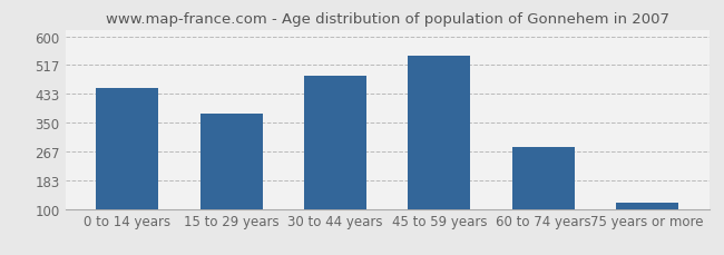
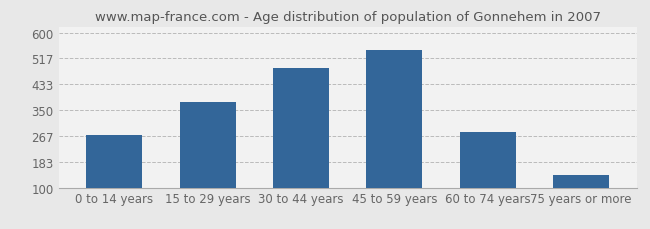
0 to 14 years: 450 -> 270
75 years or more: 118 -> 140
